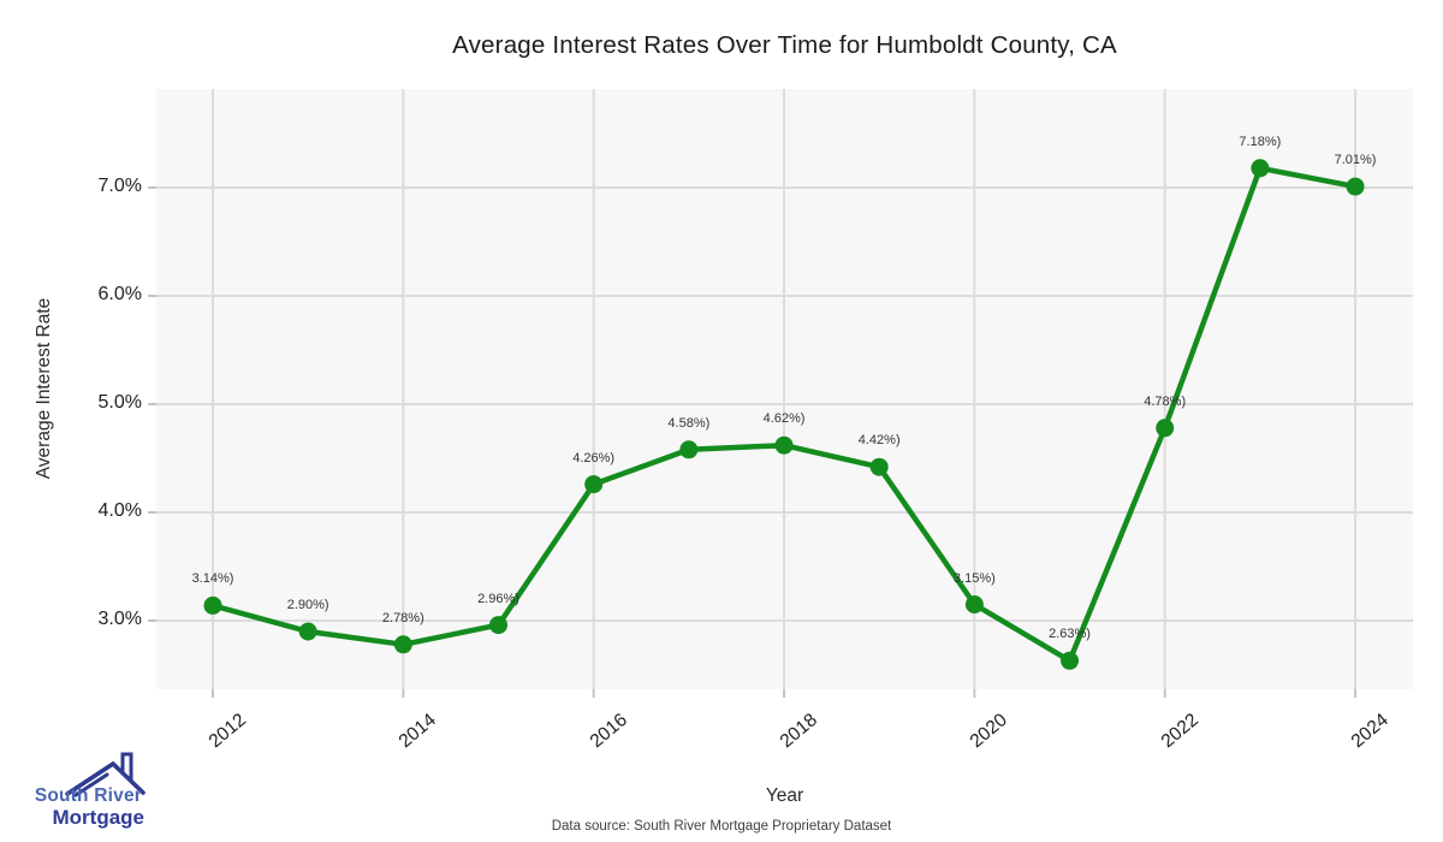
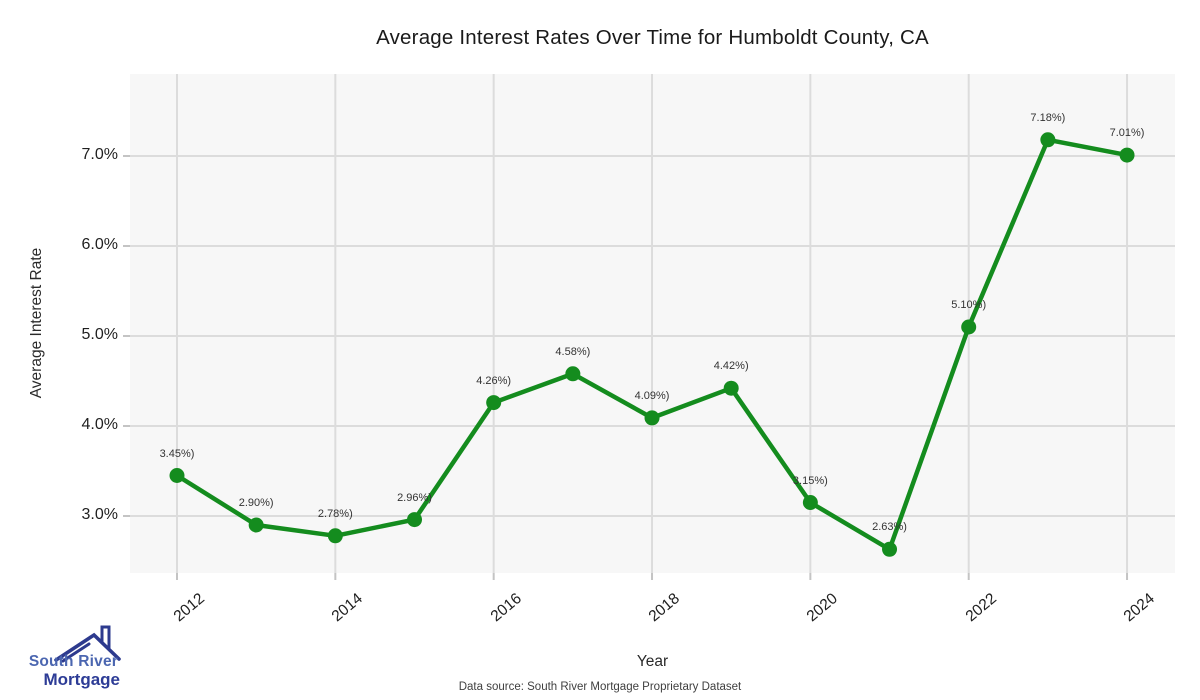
2012: 3.14% -> 3.45%
2018: 4.62% -> 4.09%
2022: 4.78% -> 5.10%
